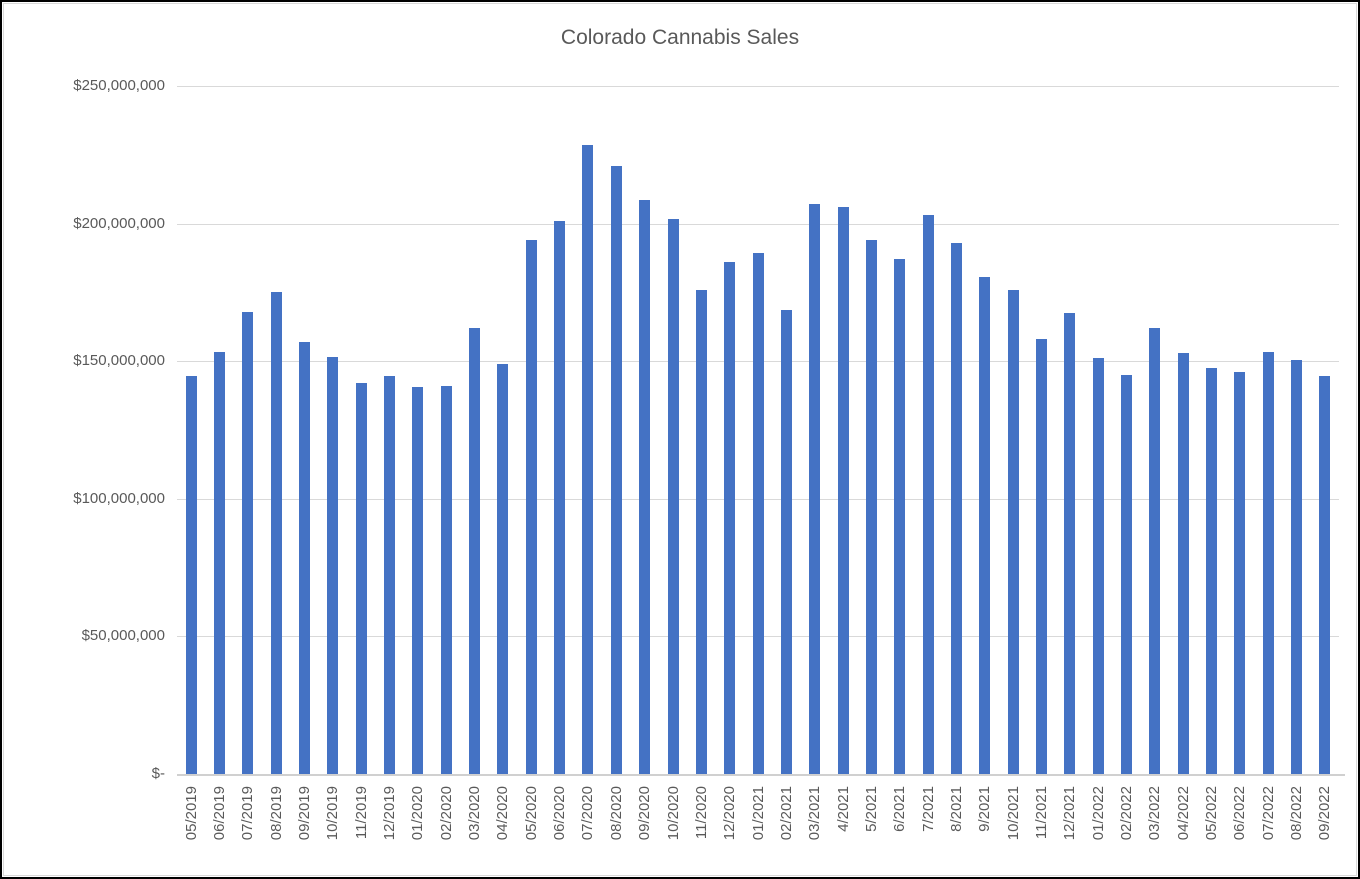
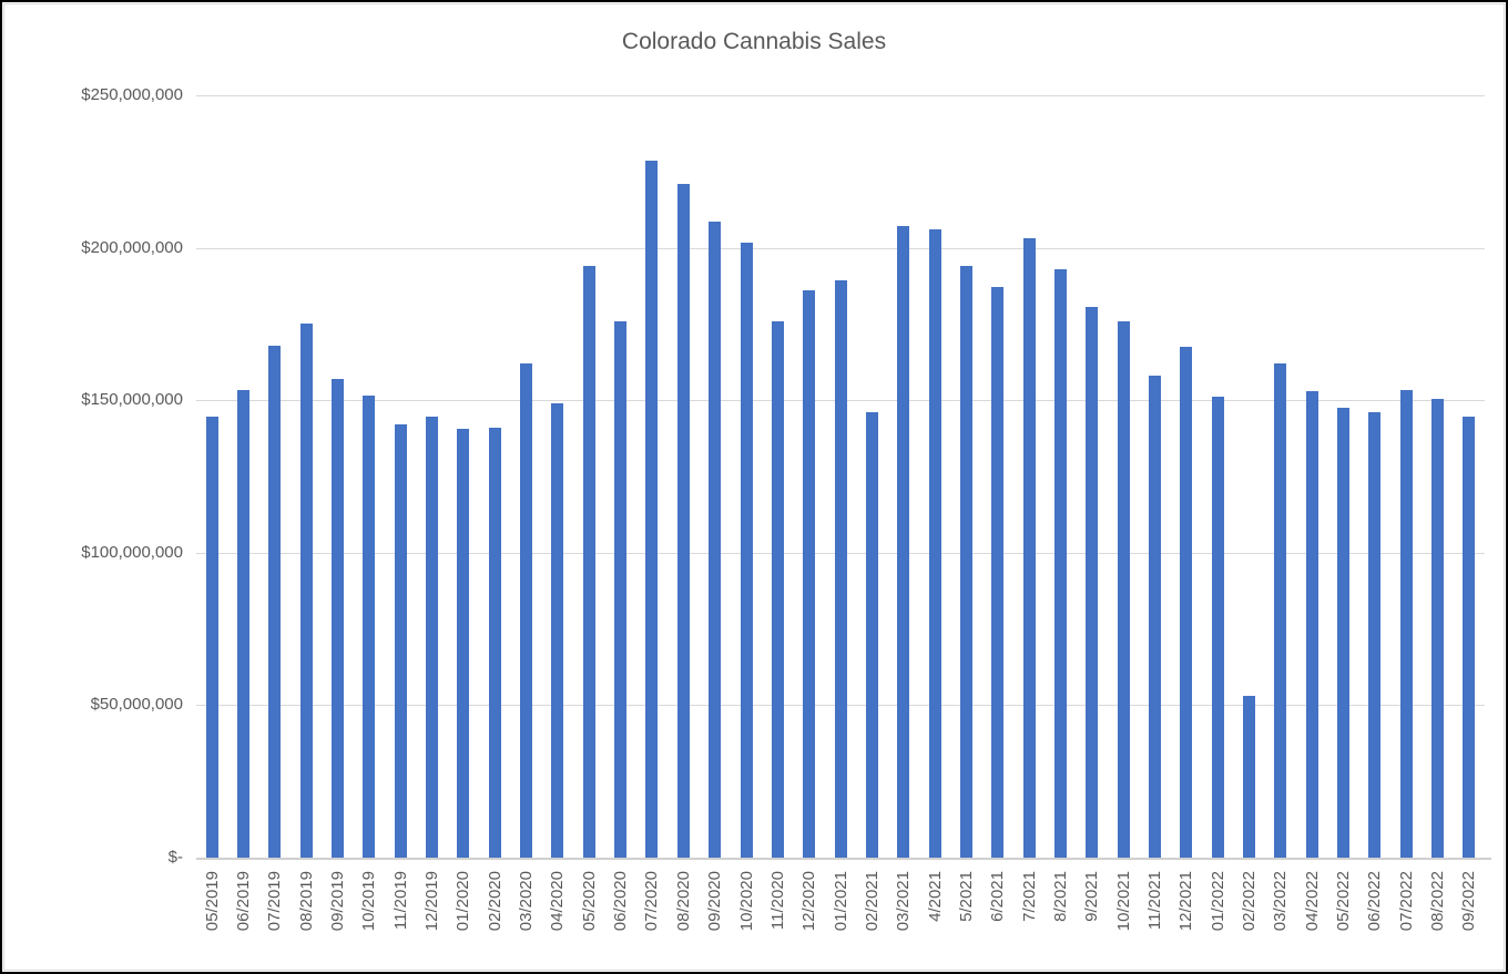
06/2020: $201000000 -> $176000000
02/2021: $168000000 -> $146000000
02/2022: $145000000 -> $53000000
